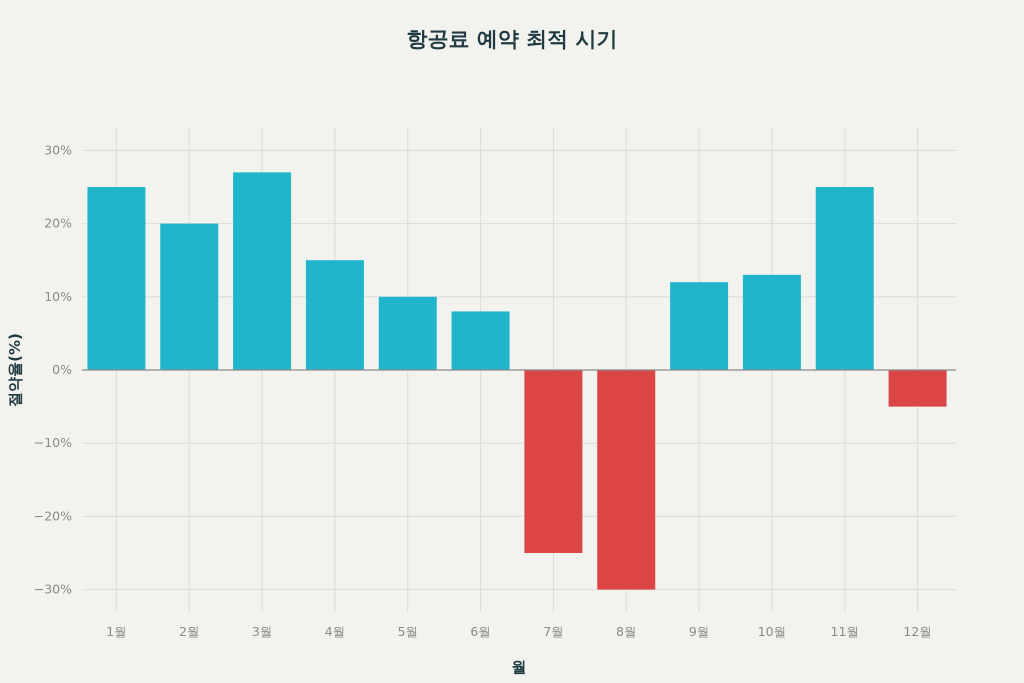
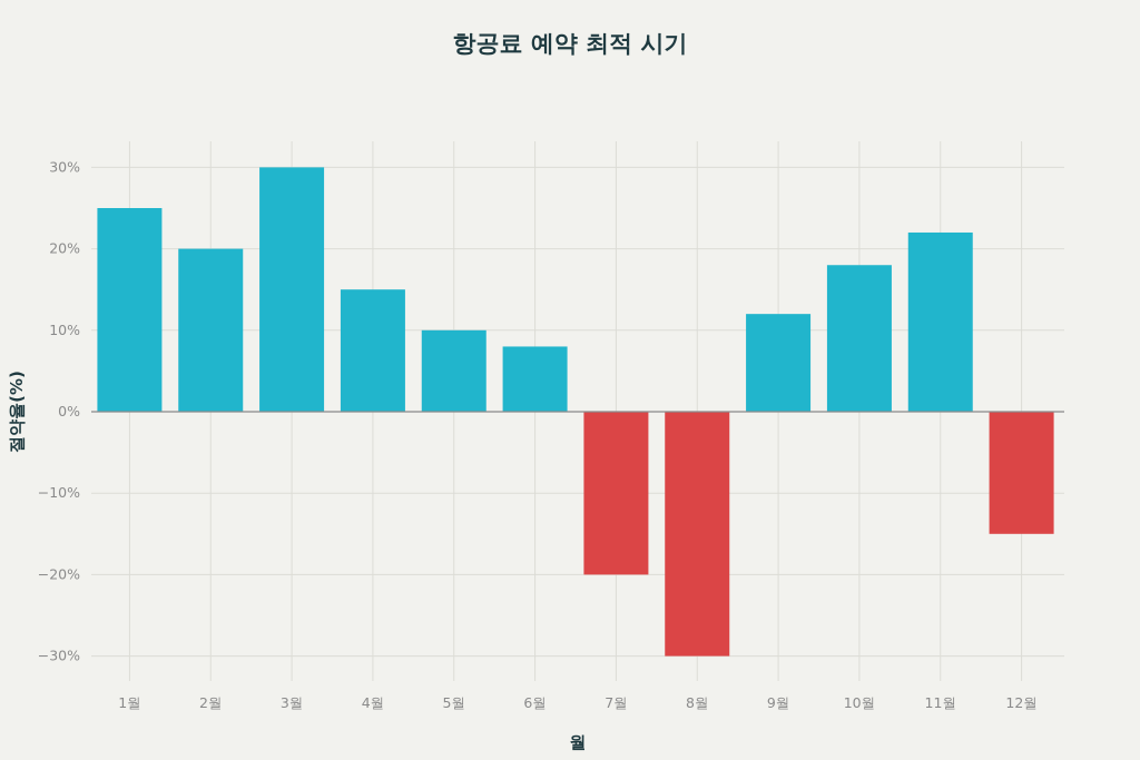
3월: 27% -> 30%
7월: -25% -> -20%
10월: 13% -> 18%
11월: 25% -> 22%
12월: -5% -> -15%
